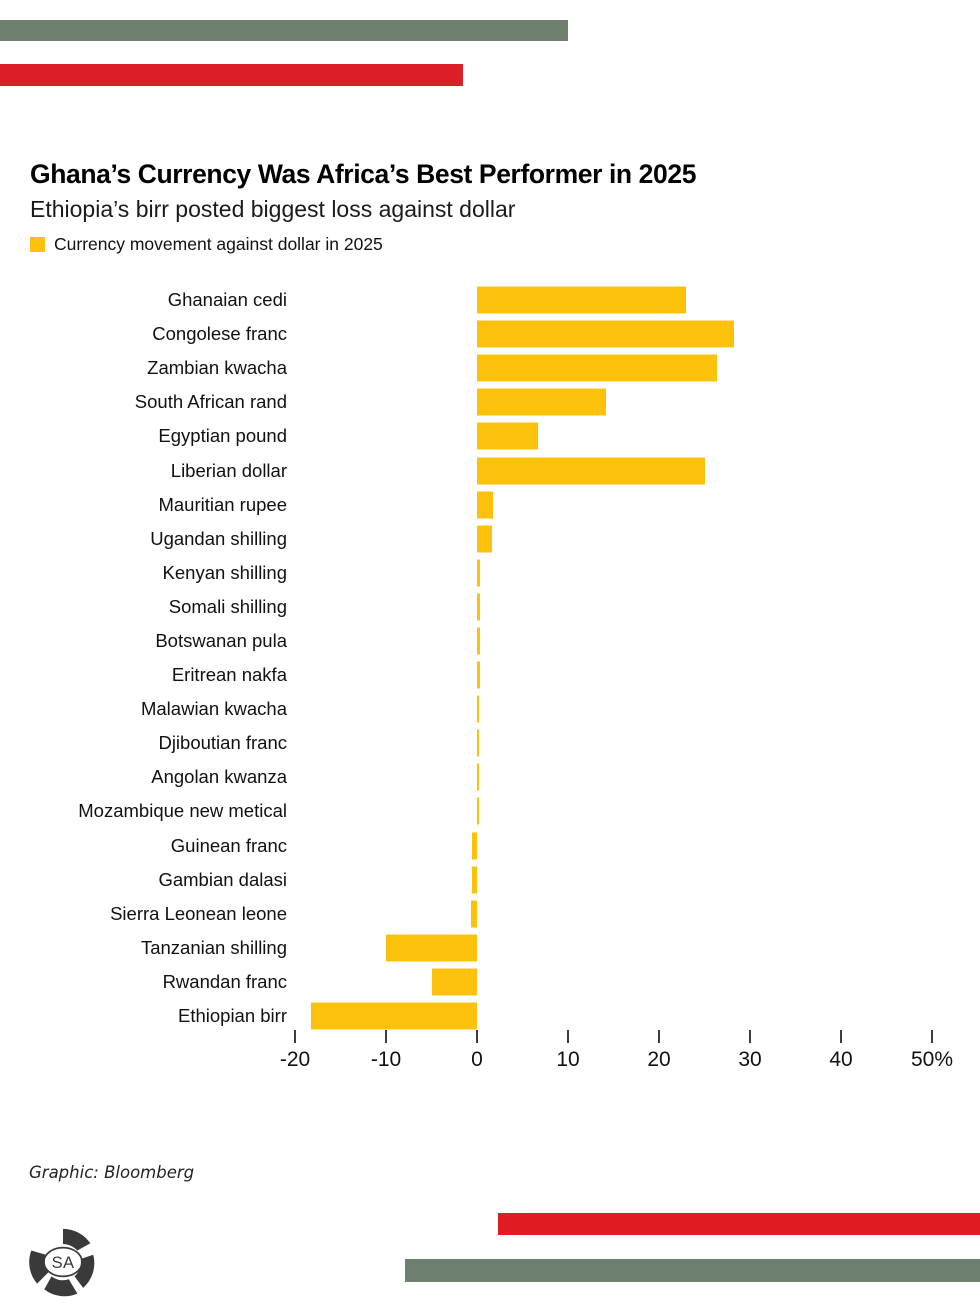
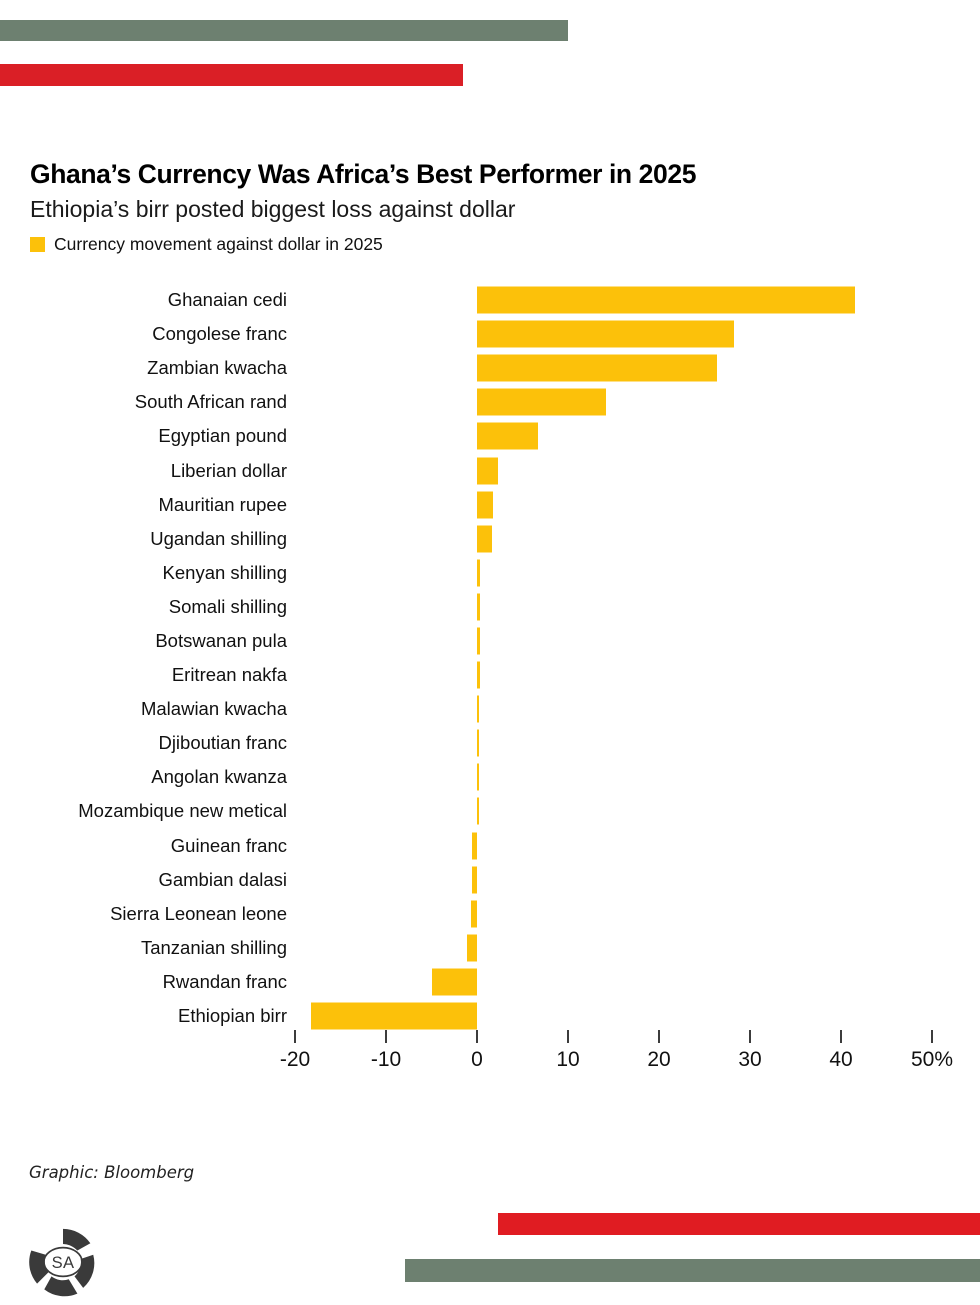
Ghanaian cedi: 23% -> 42%
Liberian dollar: 25% -> 2%
Tanzanian shilling: -10% -> -1%
